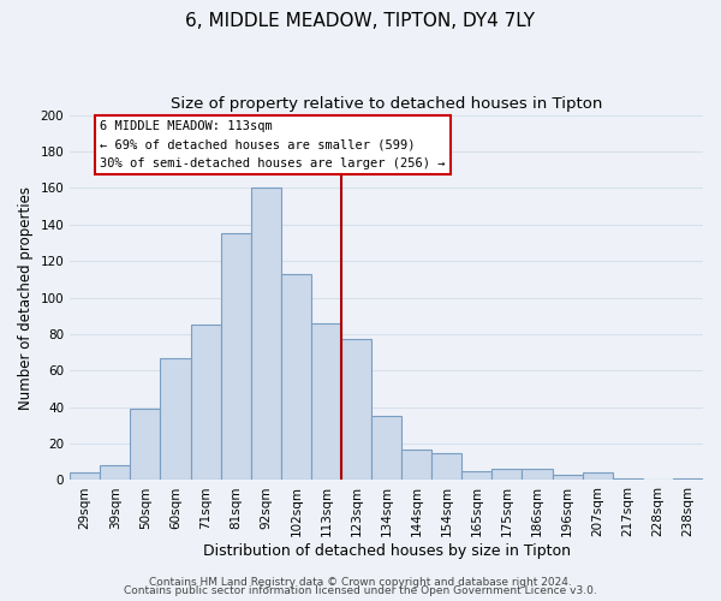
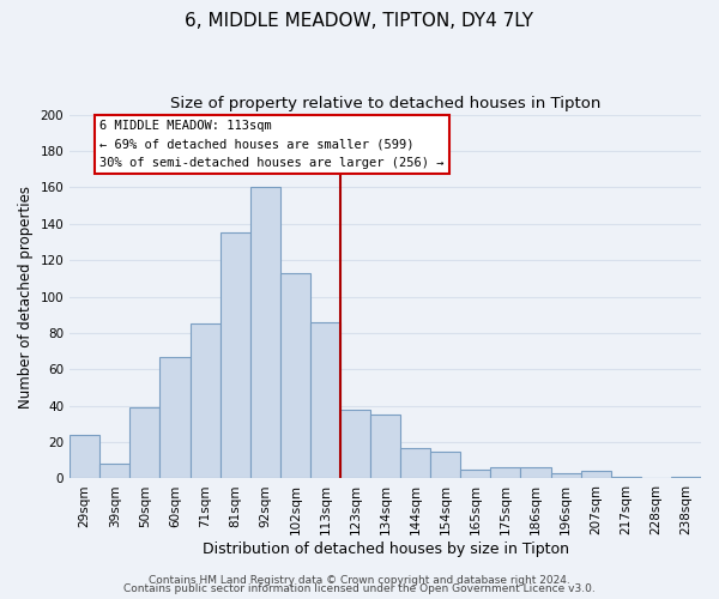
29sqm: 4 -> 24
123sqm: 77 -> 38
